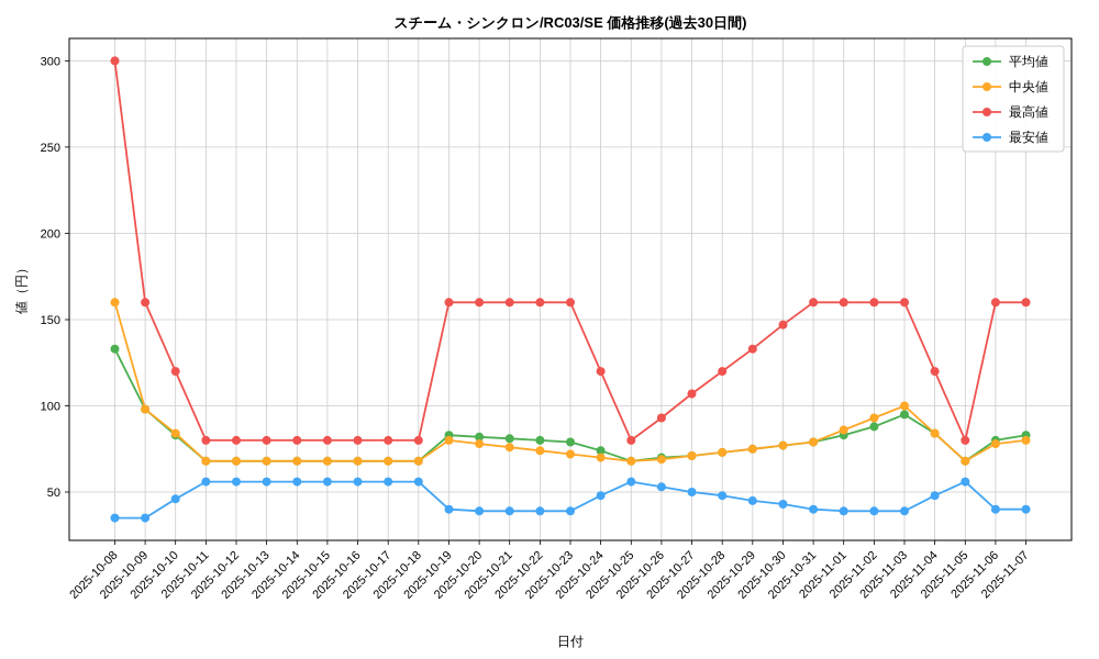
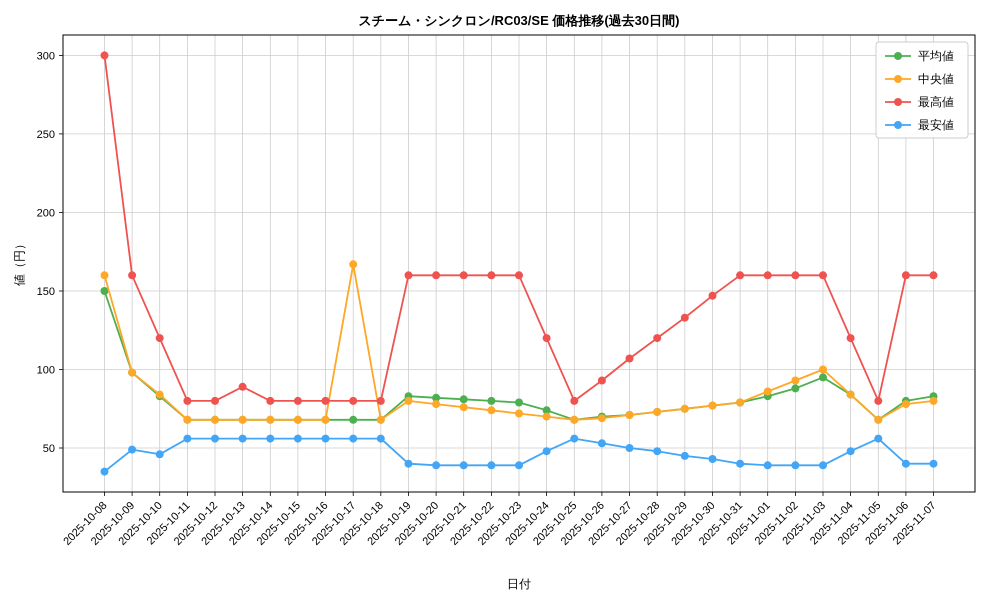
平均値/2025-10-08: 133 -> 150
最安値/2025-10-09: 35 -> 49
最高値/2025-10-13: 80 -> 89
中央値/2025-10-17: 68 -> 167
